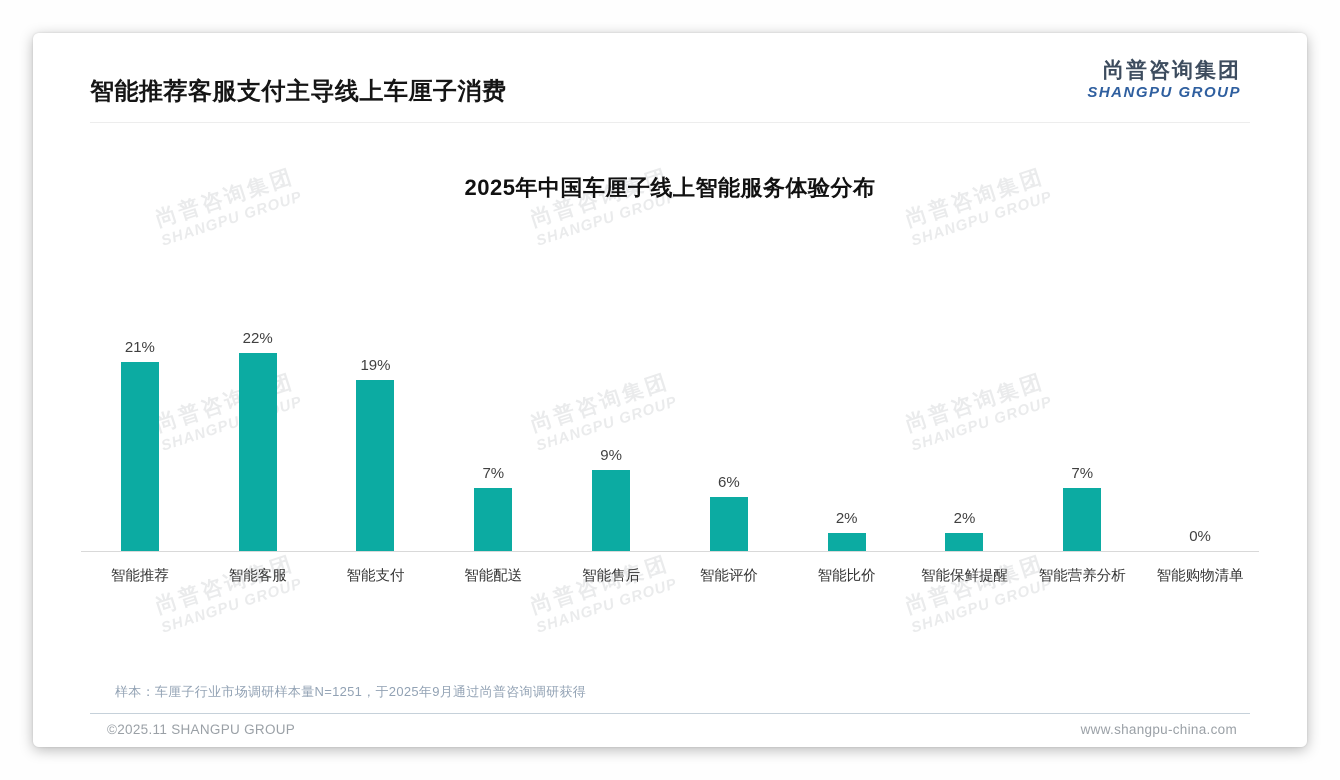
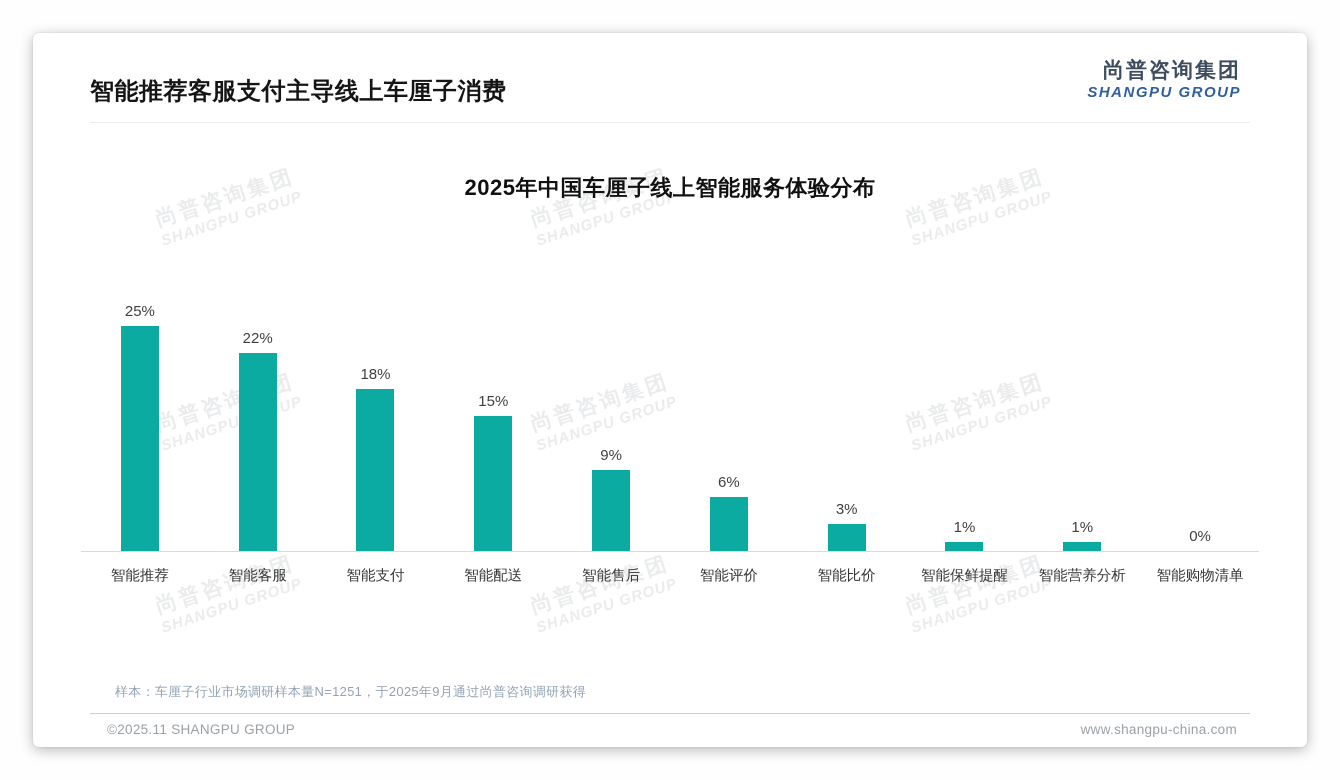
智能推荐: 21% -> 25%
智能支付: 19% -> 18%
智能配送: 7% -> 15%
智能比价: 2% -> 3%
智能保鲜提醒: 2% -> 1%
智能营养分析: 7% -> 1%
